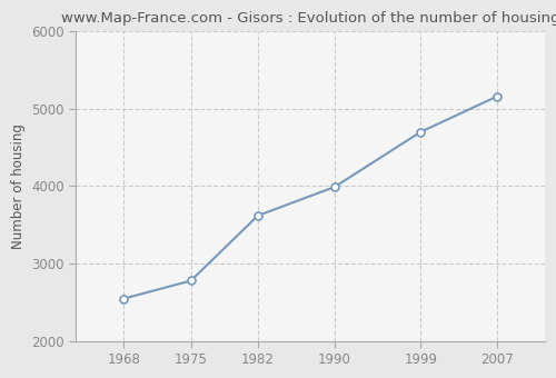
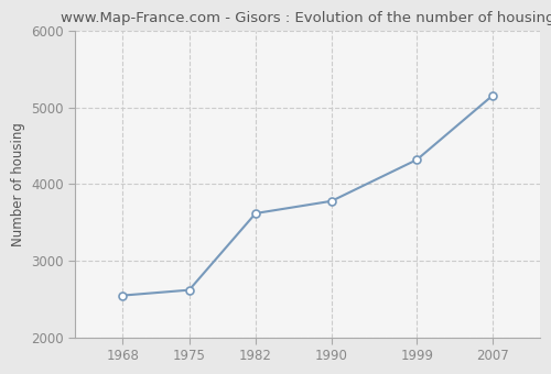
1975: 2780 -> 2620
1990: 3990 -> 3780
1999: 4700 -> 4320
